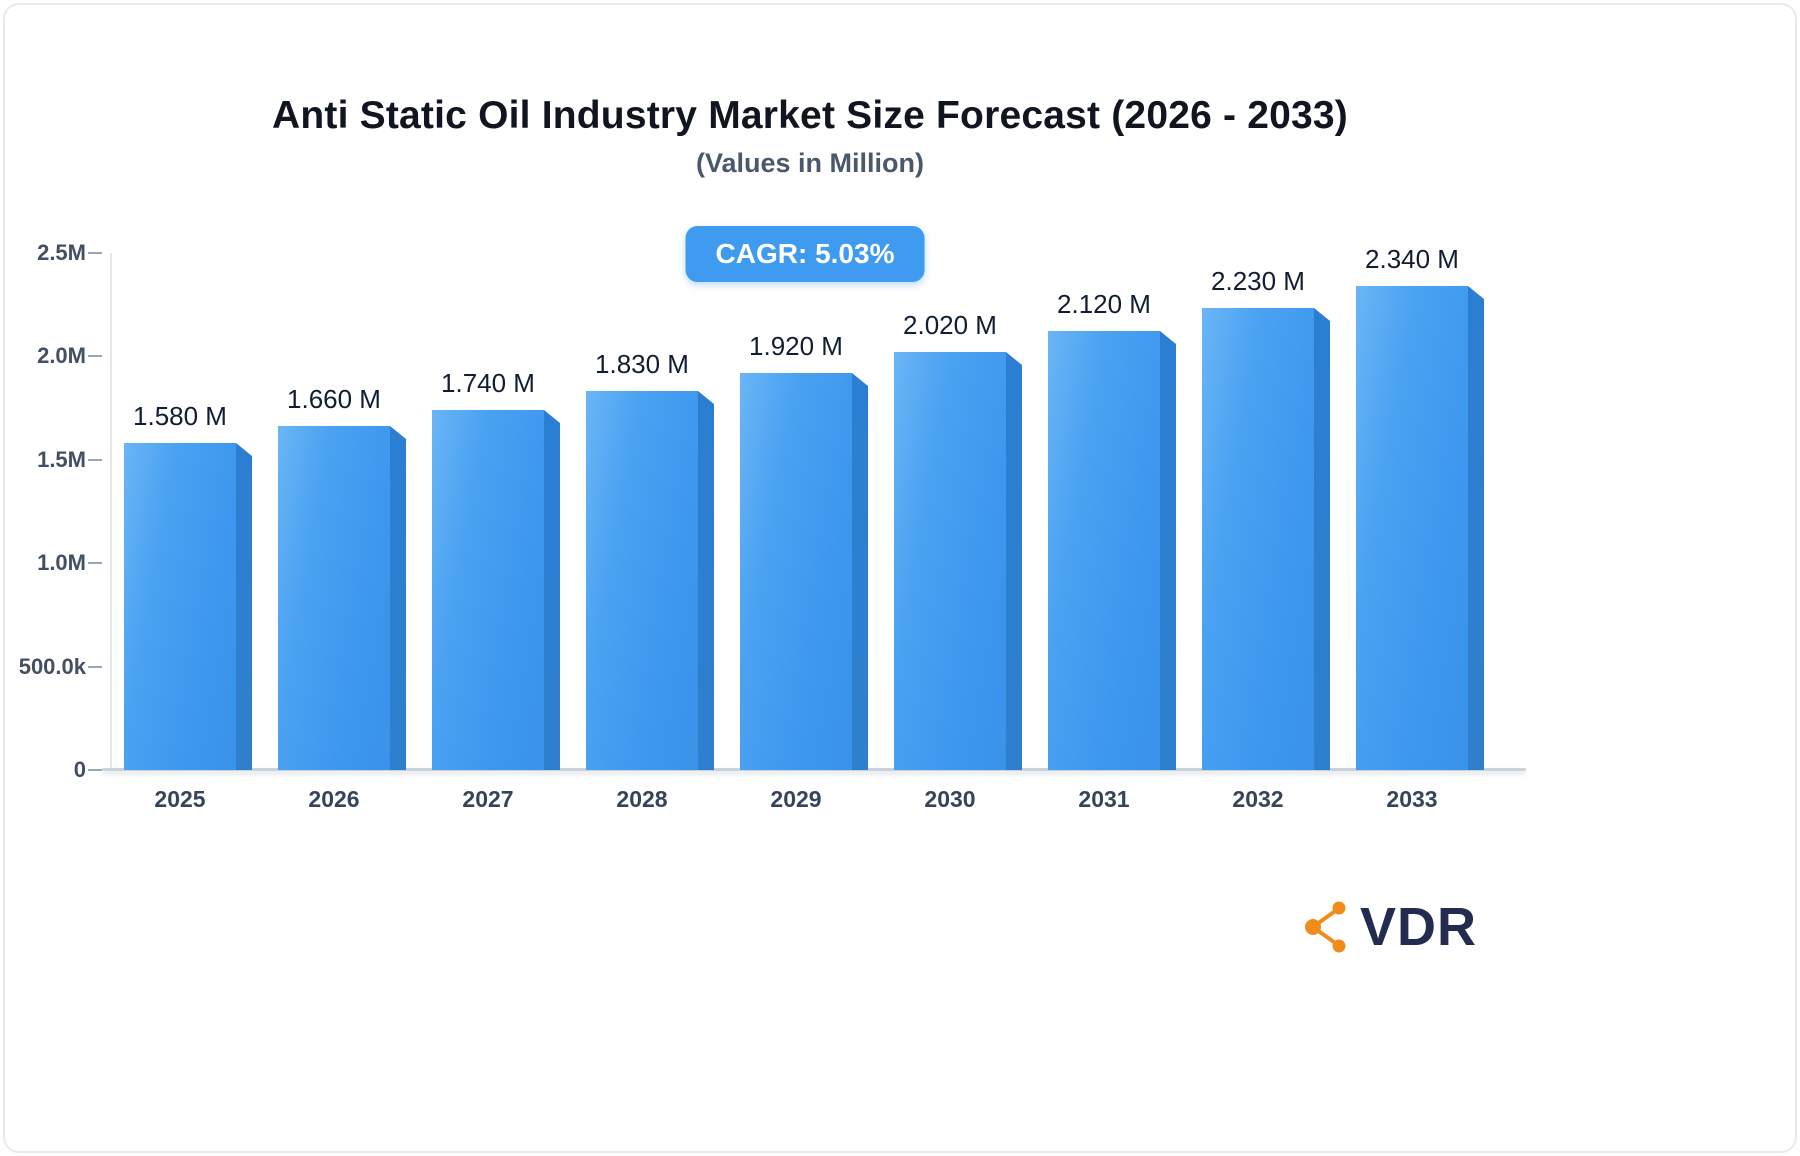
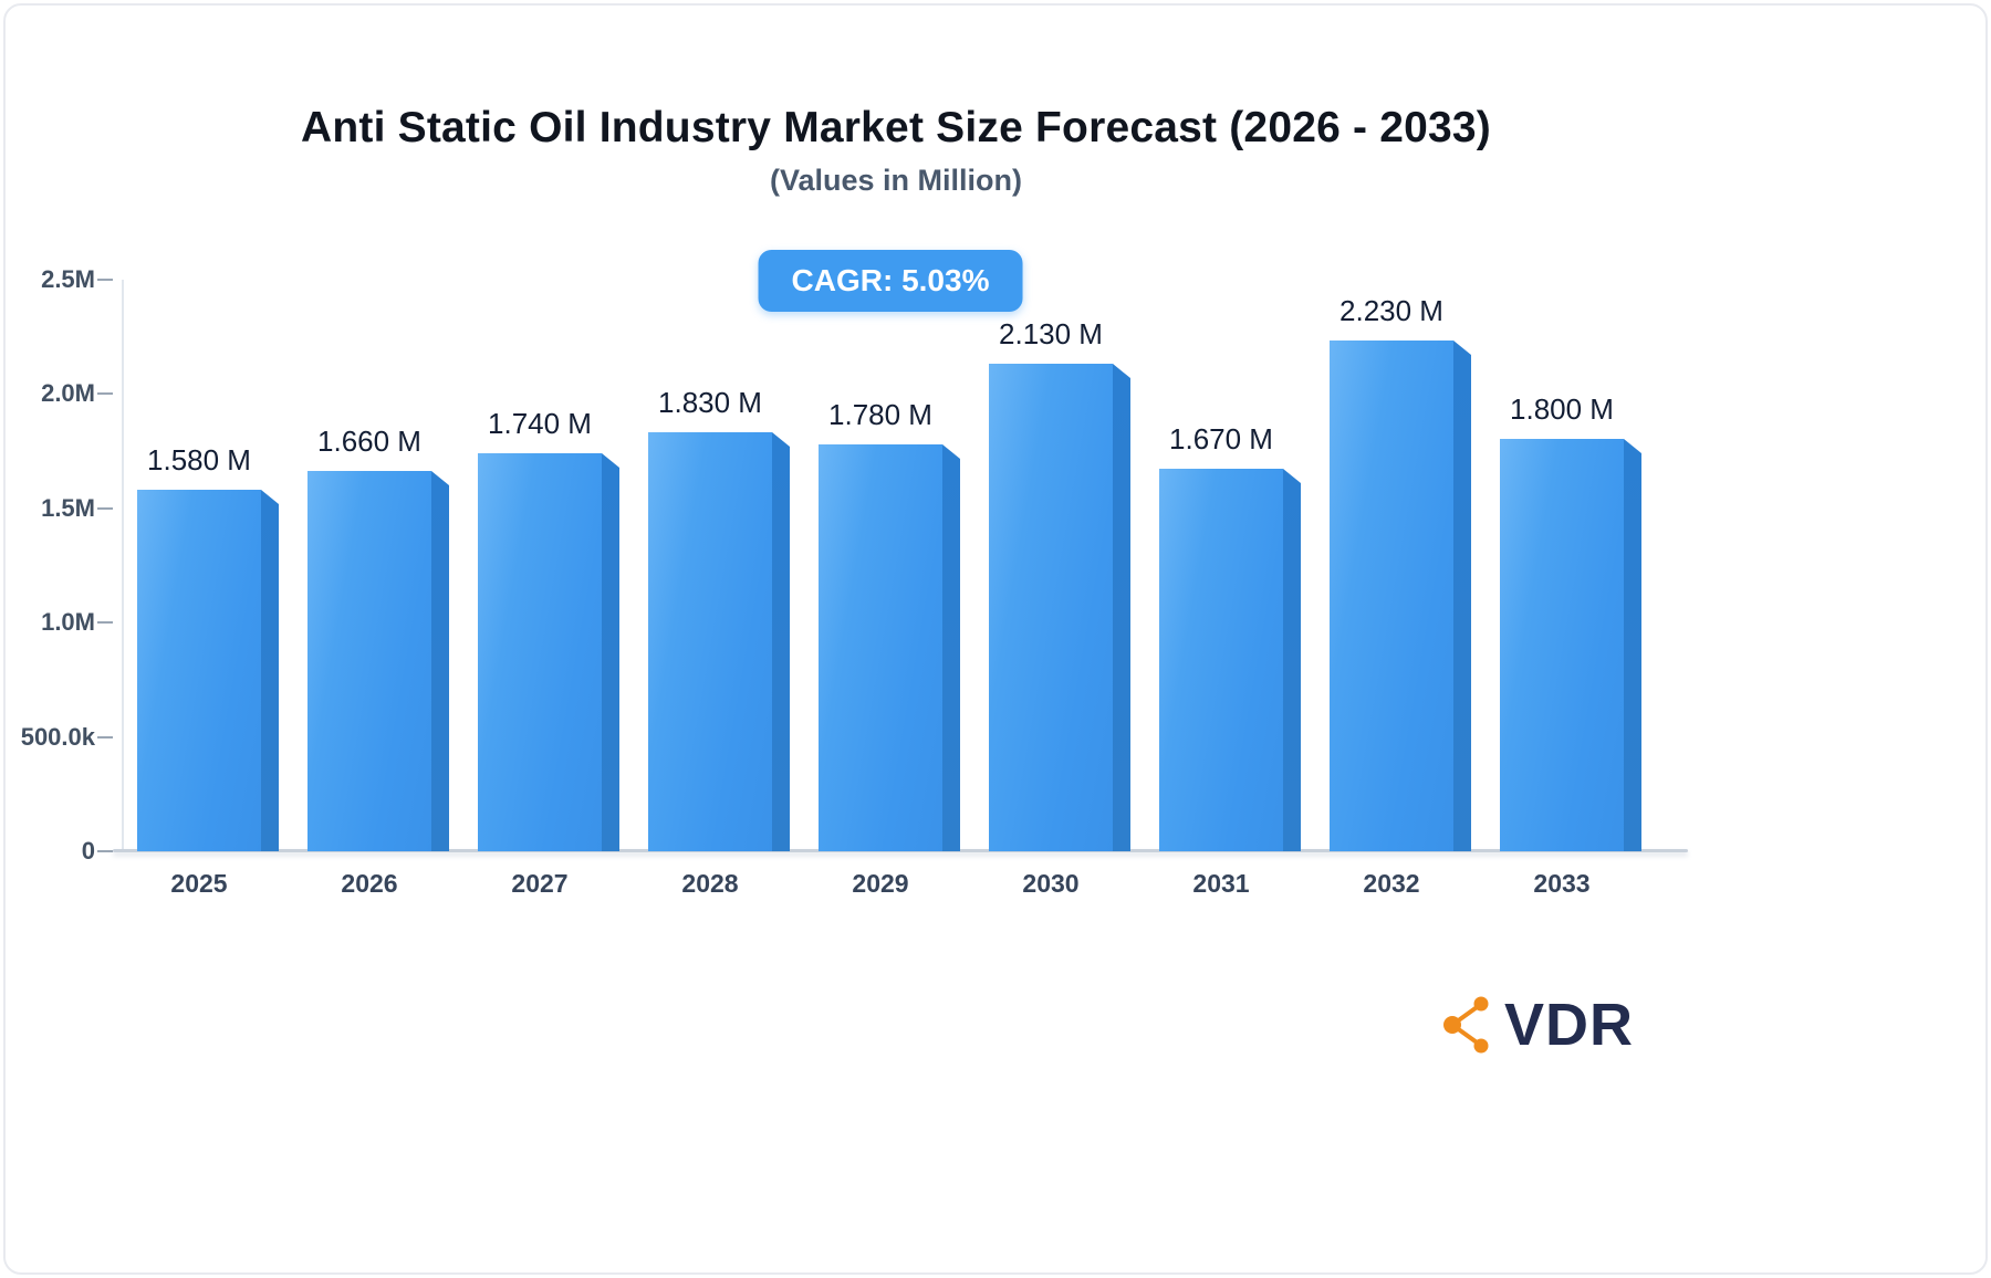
2029: 1.920 -> 1.780
2030: 2.020 -> 2.130
2031: 2.120 -> 1.670
2033: 2.340 -> 1.800
